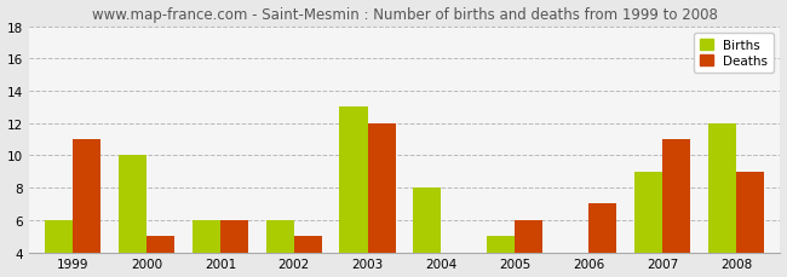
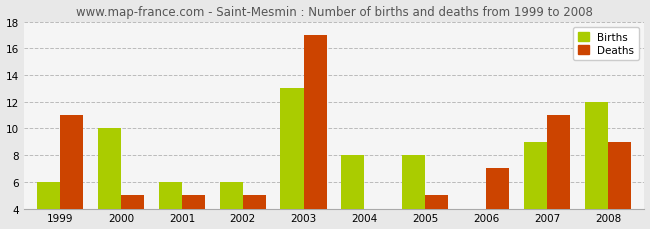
Deaths/2001: 6 -> 5
Deaths/2003: 12 -> 17
Births/2005: 5 -> 8
Deaths/2005: 6 -> 5
